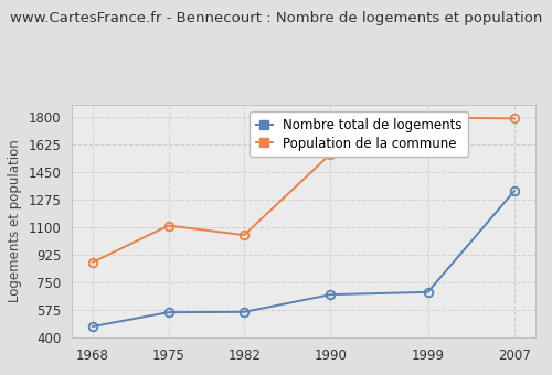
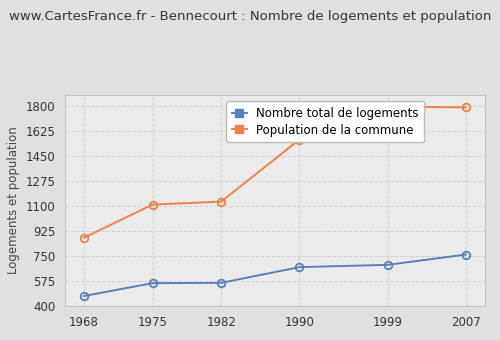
Population de la commune/1982: 1050 -> 1130
Nombre total de logements/2007: 1330 -> 760
